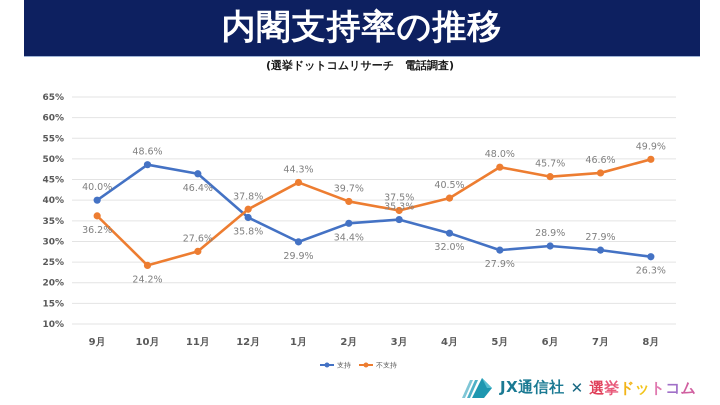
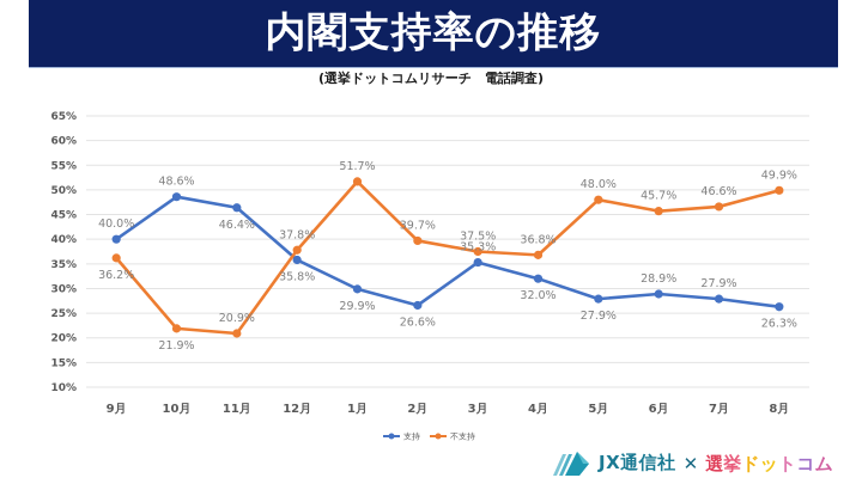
不支持/10月: 24.2% -> 21.9%
不支持/11月: 27.6% -> 20.9%
不支持/1月: 44.3% -> 51.7%
支持/2月: 34.4% -> 26.6%
不支持/4月: 40.5% -> 36.8%
